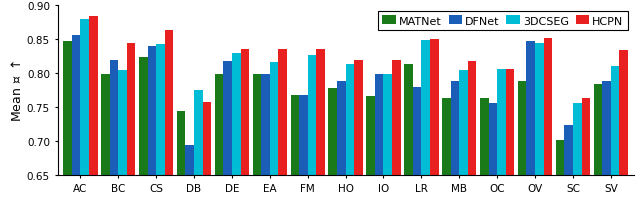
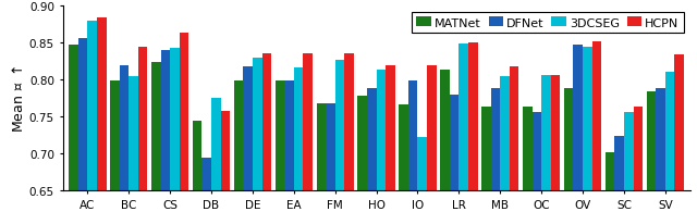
3DCSEG/IO: 0.799 -> 0.722
